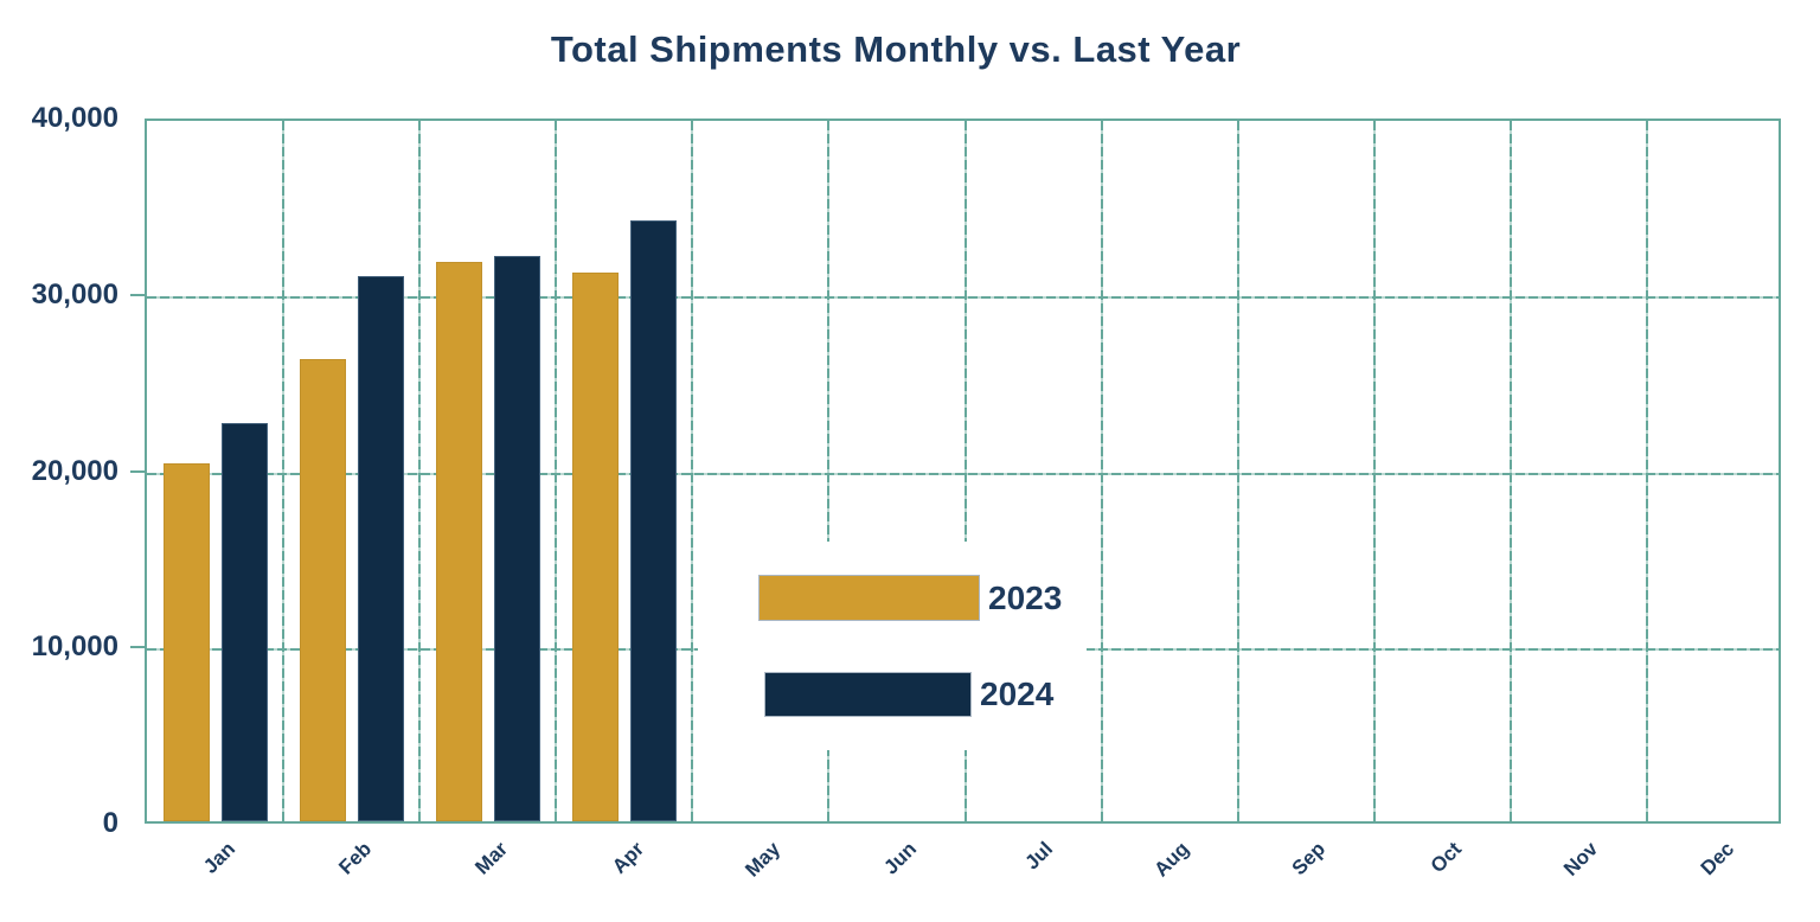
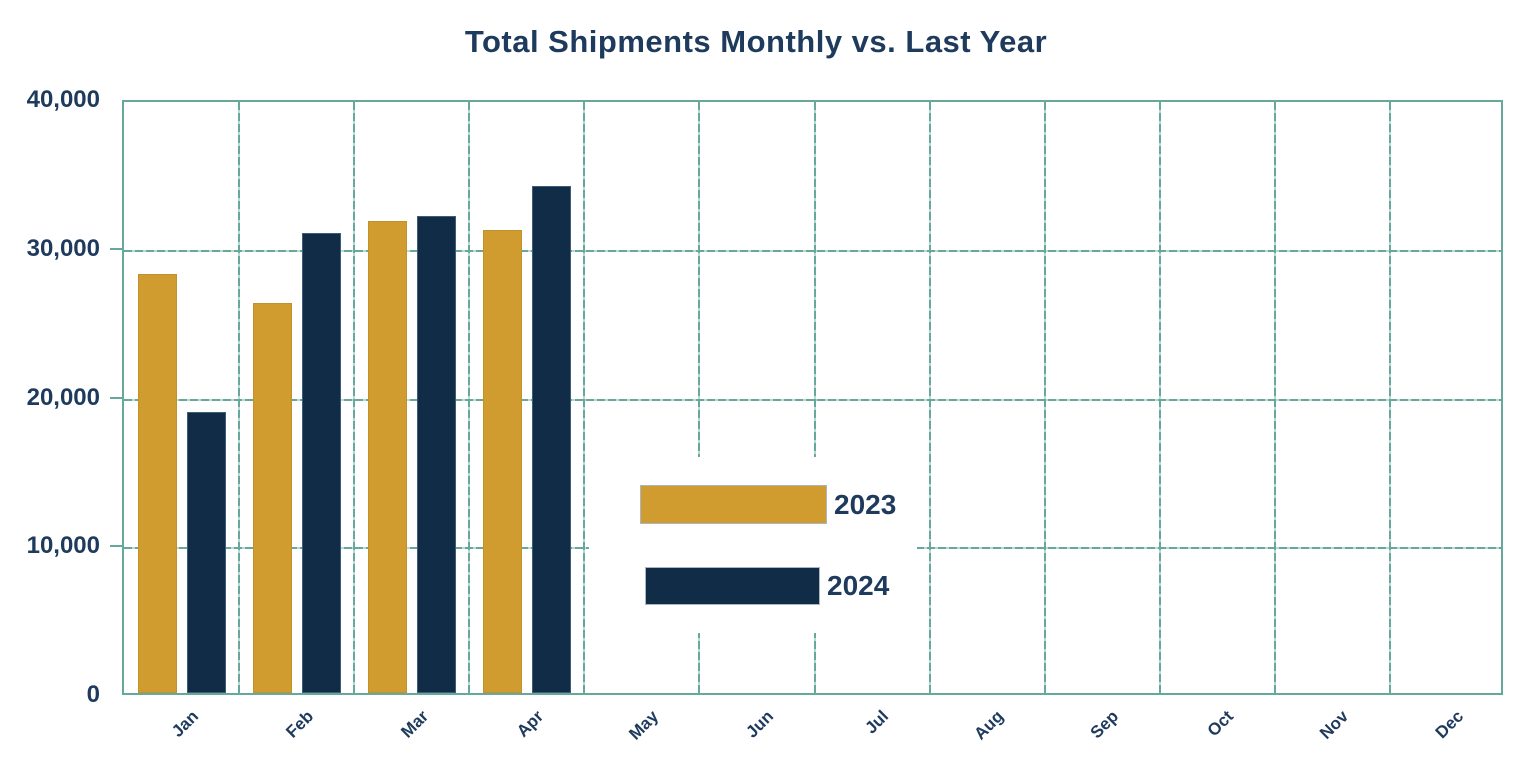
2023/Jan: 20300 -> 28200
2024/Jan: 22600 -> 18900
